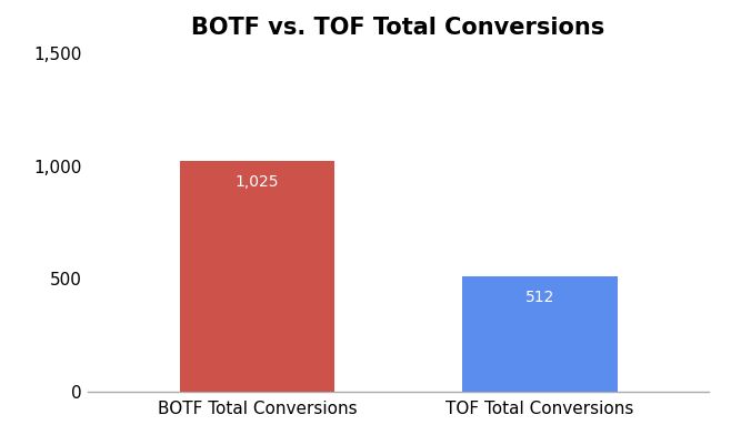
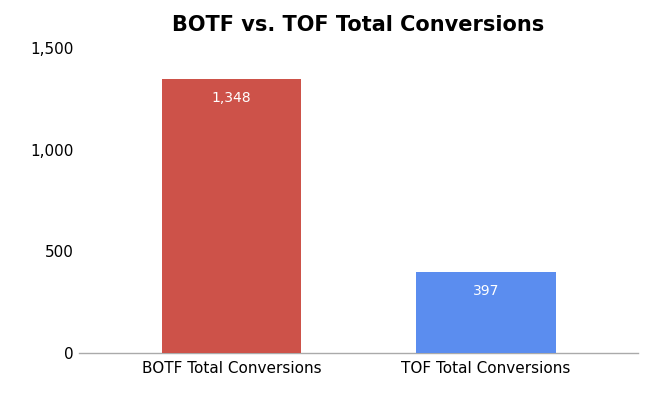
BOTF Total Conversions: 1,025 -> 1,348
TOF Total Conversions: 512 -> 397
